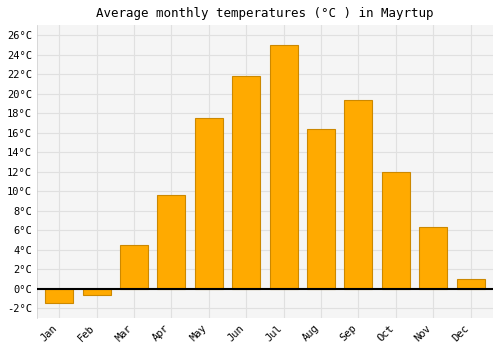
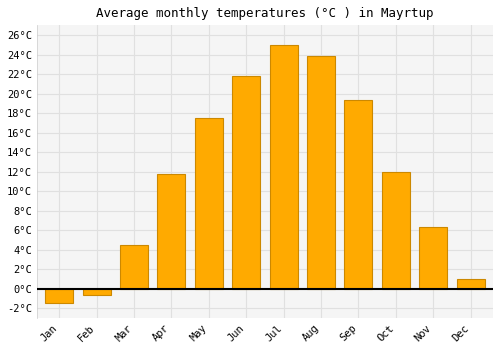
Apr: 9.6°C -> 11.8°C
Aug: 16.4°C -> 23.8°C
